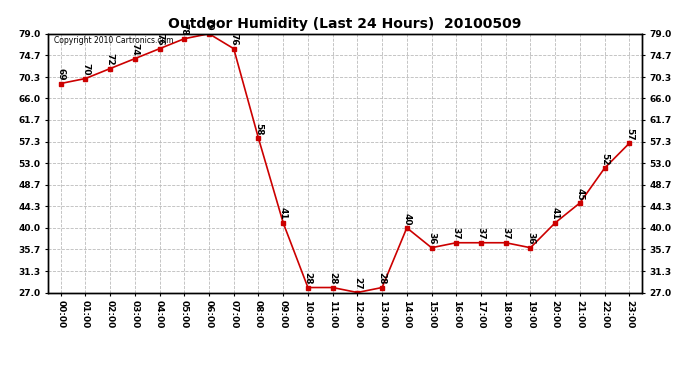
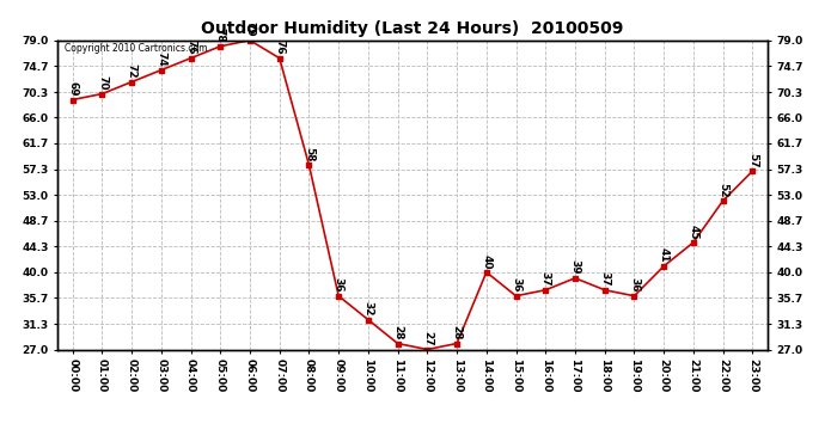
09:00: 41 -> 36
10:00: 28 -> 32
17:00: 37 -> 39
